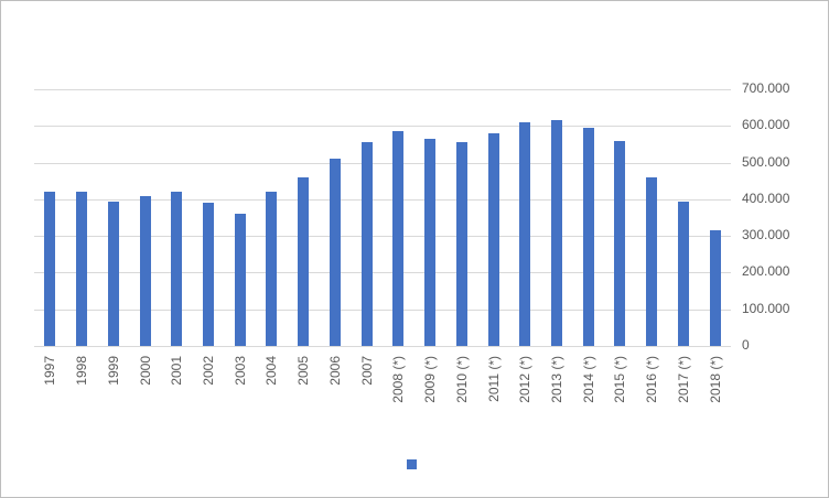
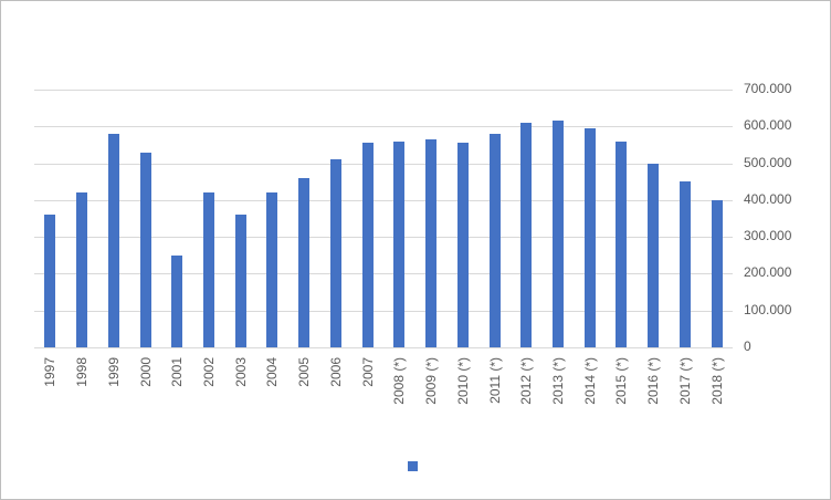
1997: 420000 -> 360000
1999: 400000 -> 580000
2000: 410000 -> 530000
2001: 420000 -> 250000
2002: 390000 -> 420000
2008 (*): 580000 -> 560000
2016 (*): 460000 -> 500000
2017 (*): 400000 -> 450000
2018 (*): 320000 -> 400000
